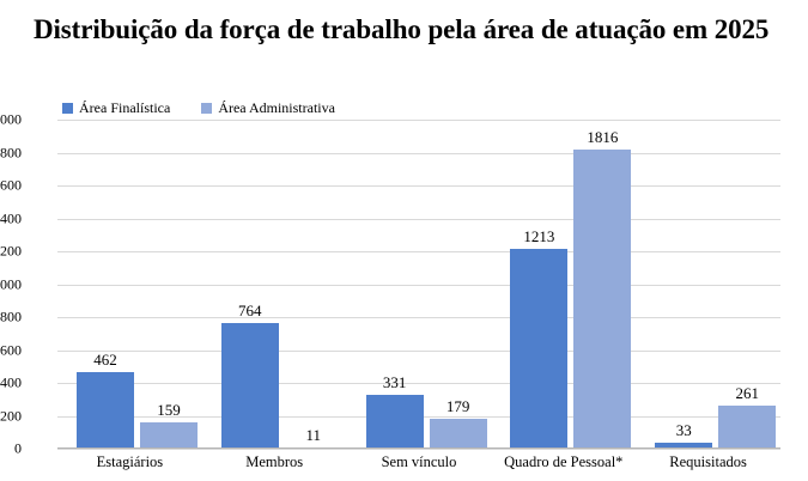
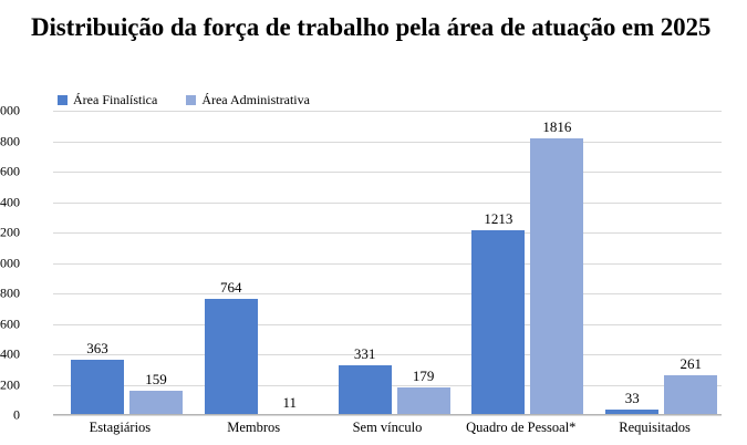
Área Finalística/Estagiários: 462 -> 363
